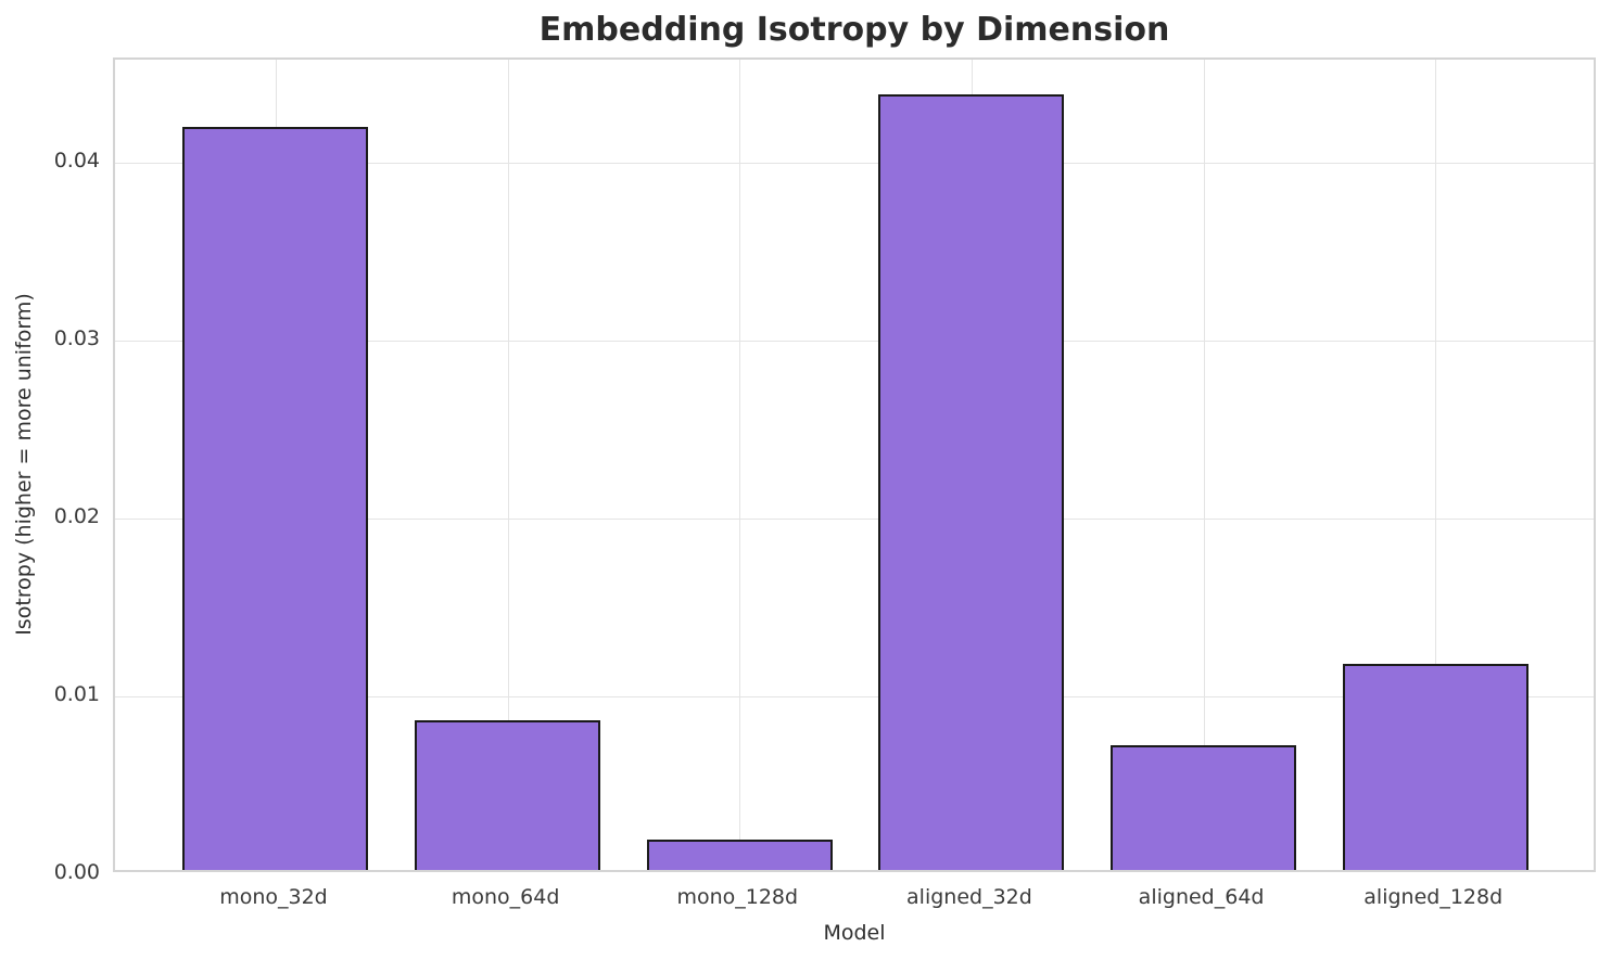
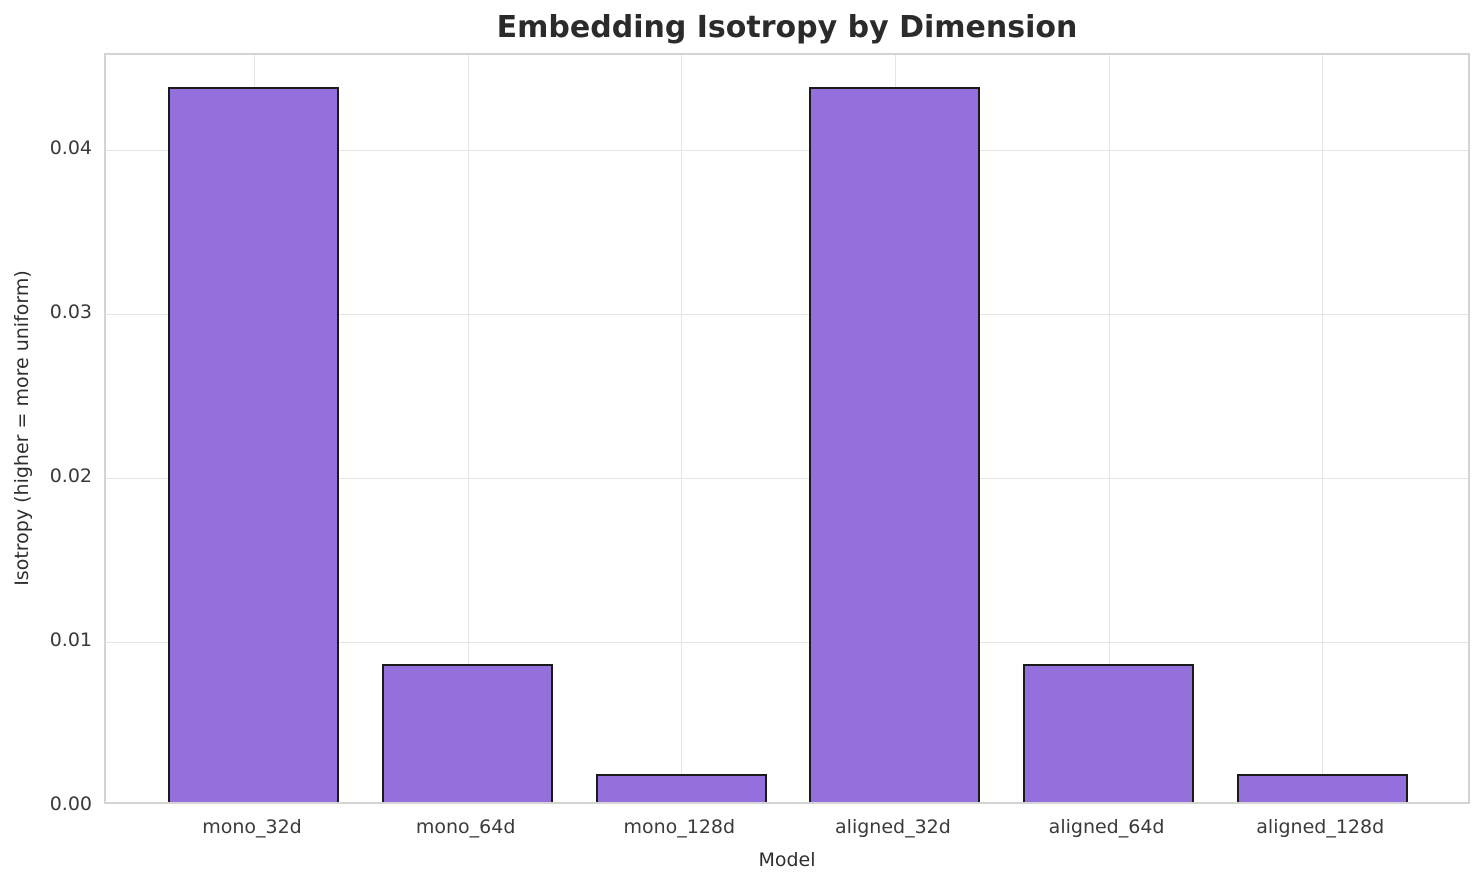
mono_32d: 0.0418 -> 0.0436
aligned_64d: 0.0070 -> 0.0084
aligned_128d: 0.0116 -> 0.0017
